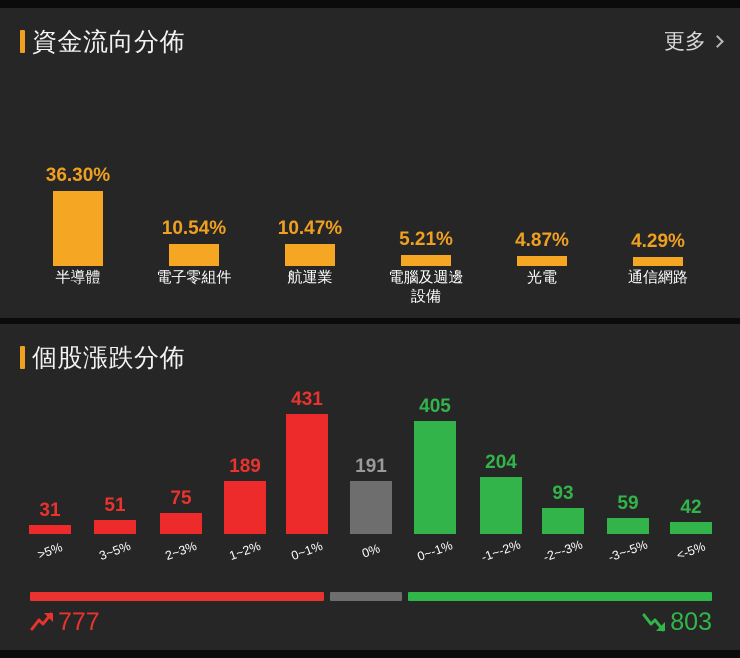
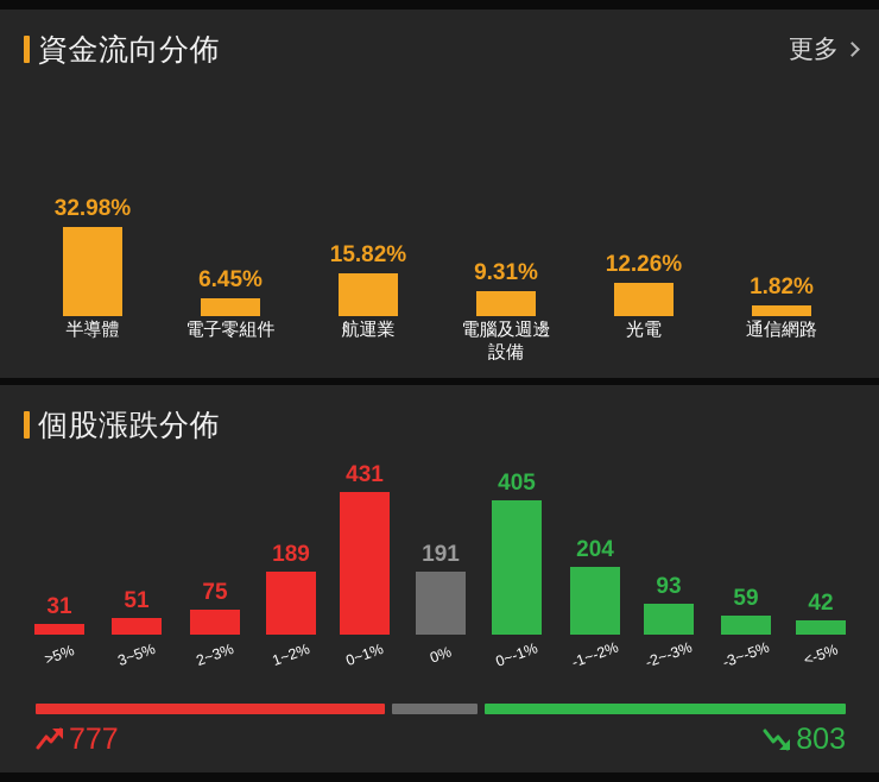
資金流向分佈/半導體: 36.30% -> 32.98%
資金流向分佈/電子零組件: 10.54% -> 6.45%
資金流向分佈/航運業: 10.47% -> 15.82%
資金流向分佈/電腦及週邊 設備: 5.21% -> 9.31%
資金流向分佈/光電: 4.87% -> 12.26%
資金流向分佈/通信網路: 4.29% -> 1.82%
